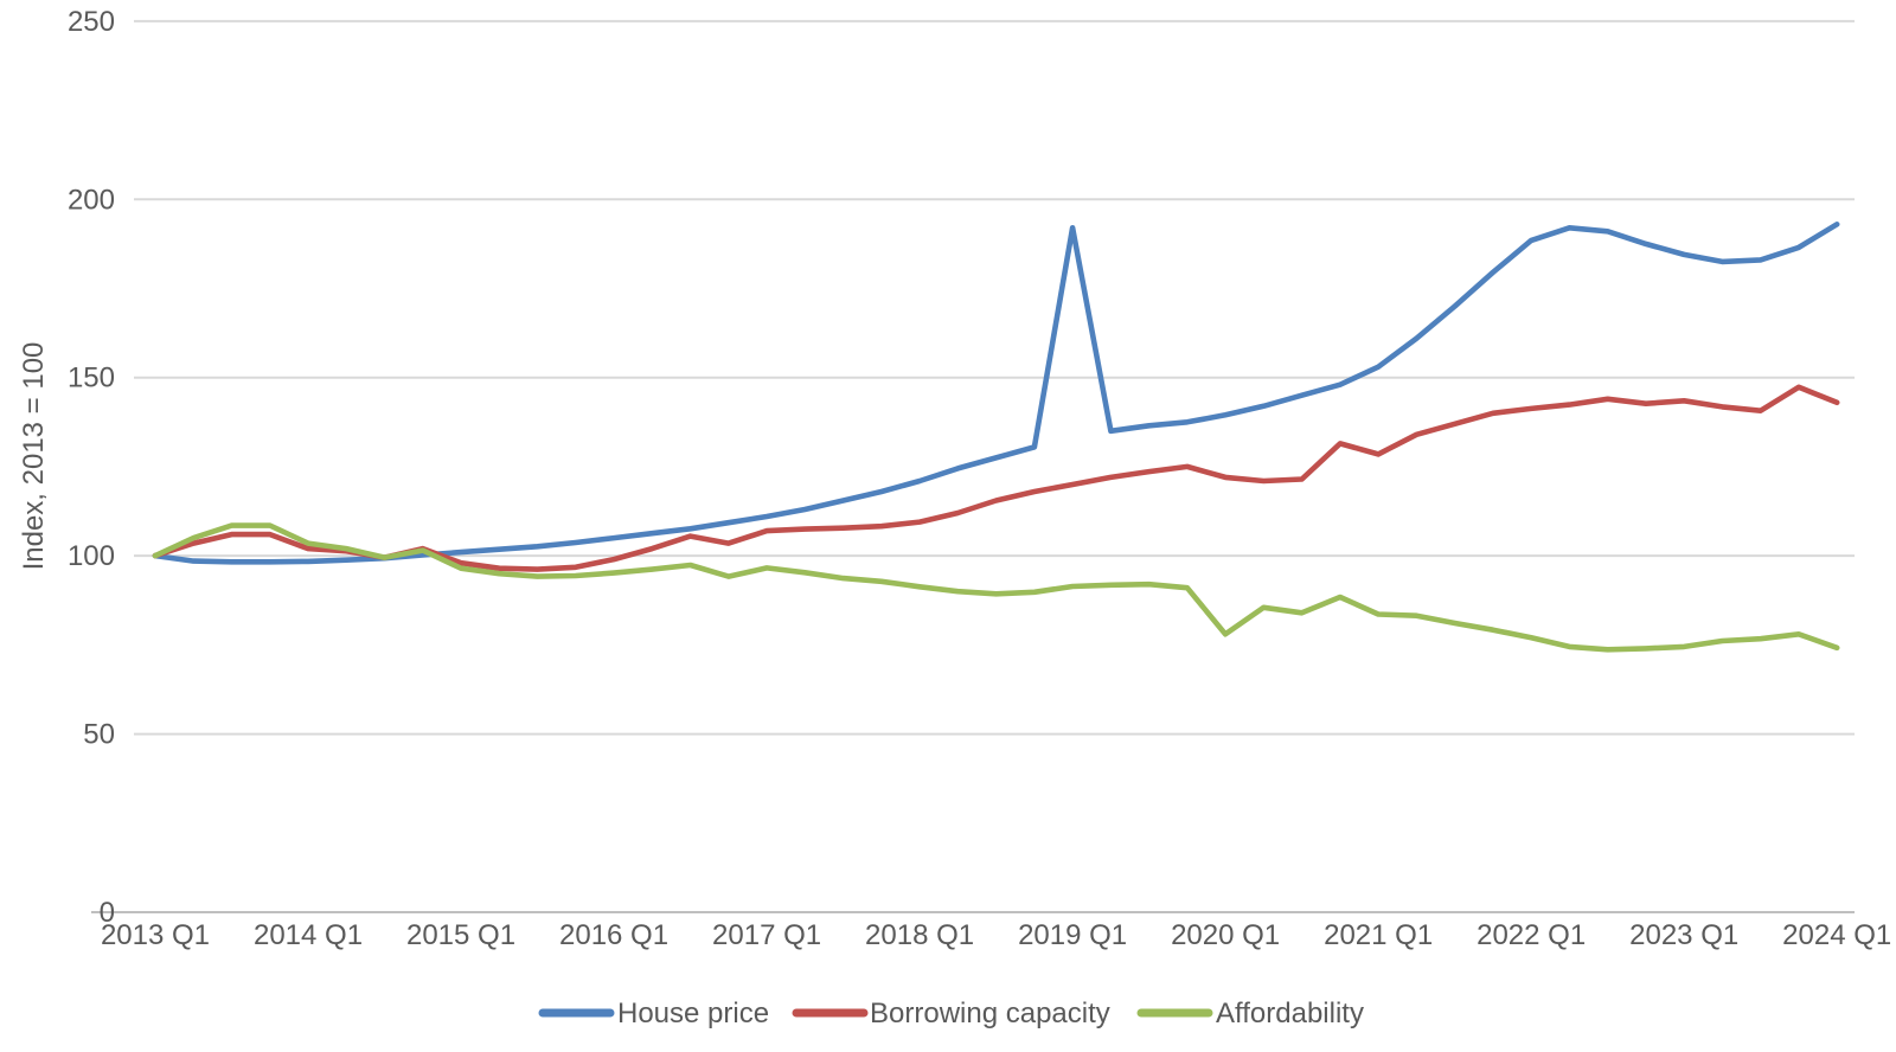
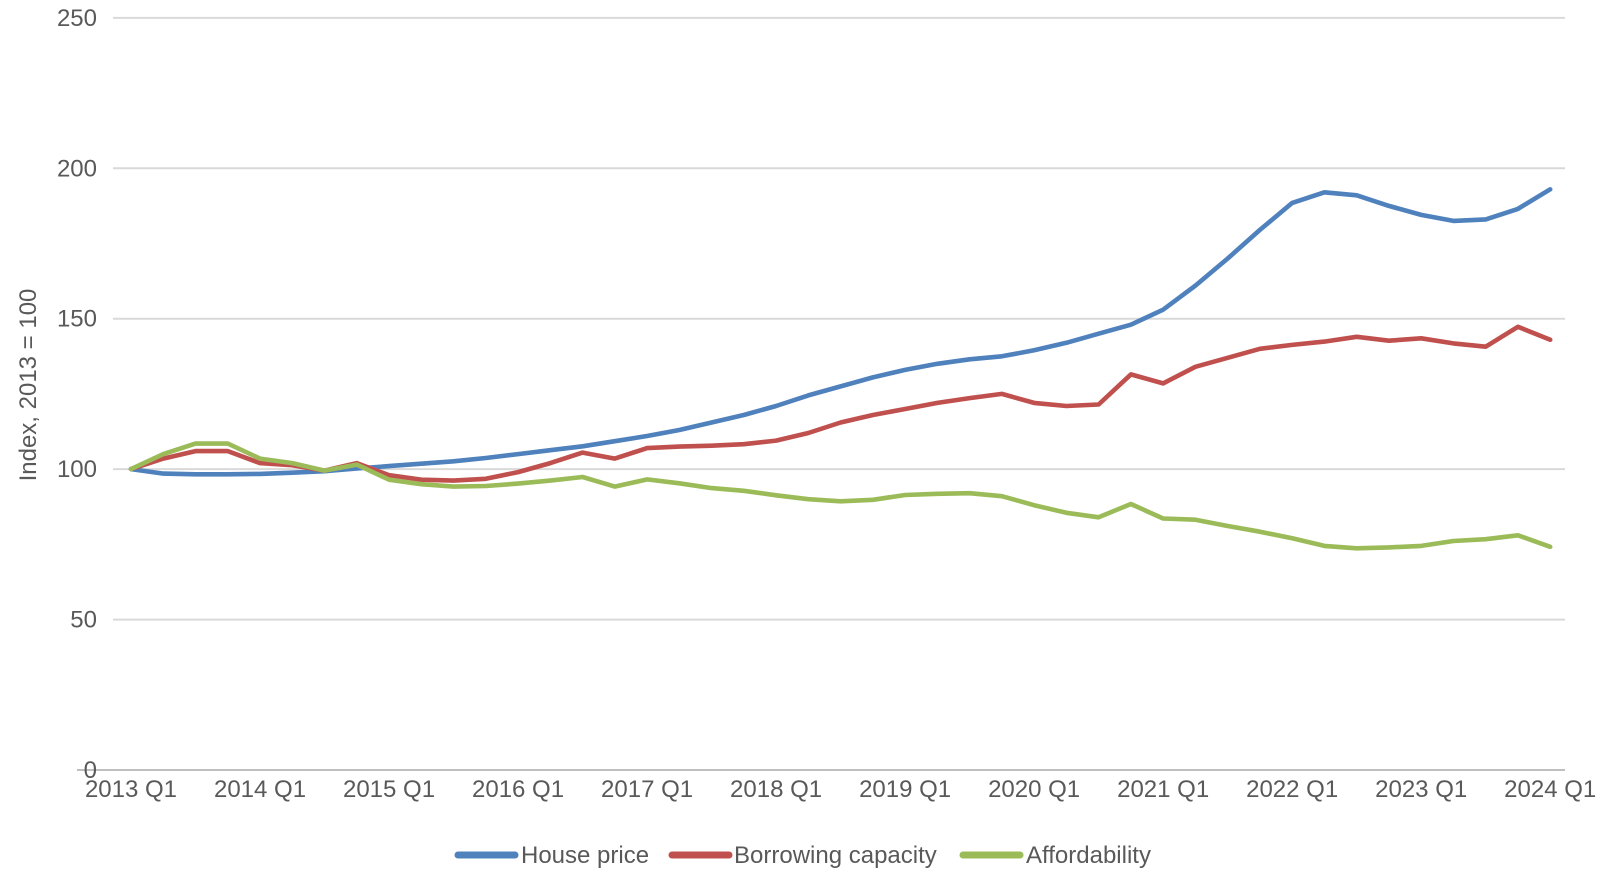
House price/2019 Q1: 192 -> 133
Affordability/2020 Q1: 78 -> 88
